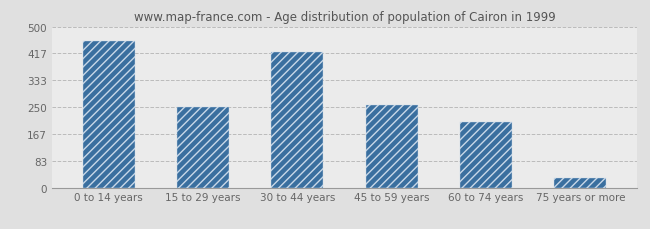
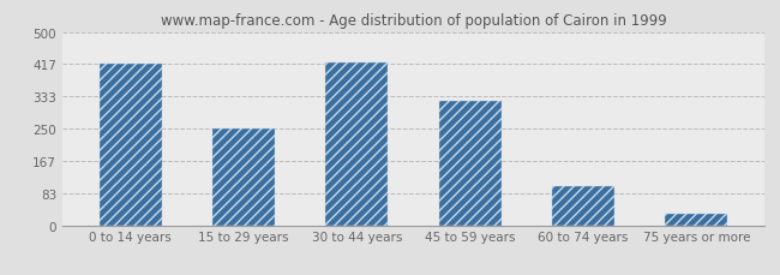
0 to 14 years: 455 -> 417
45 to 59 years: 255 -> 322
60 to 74 years: 205 -> 100
